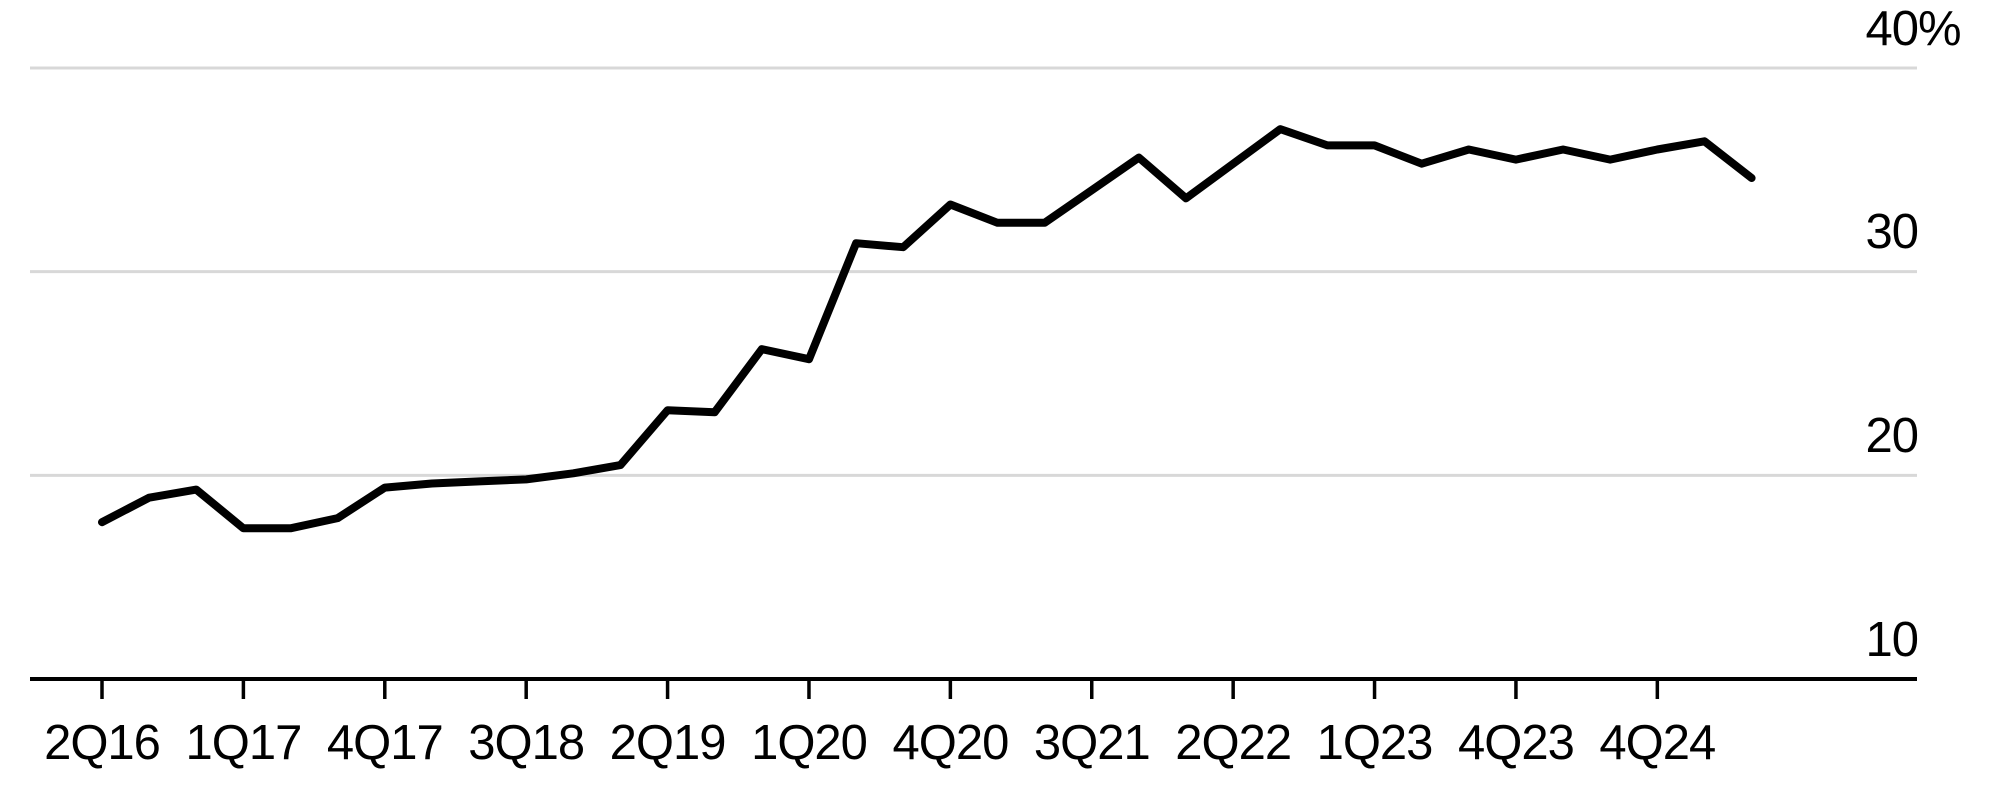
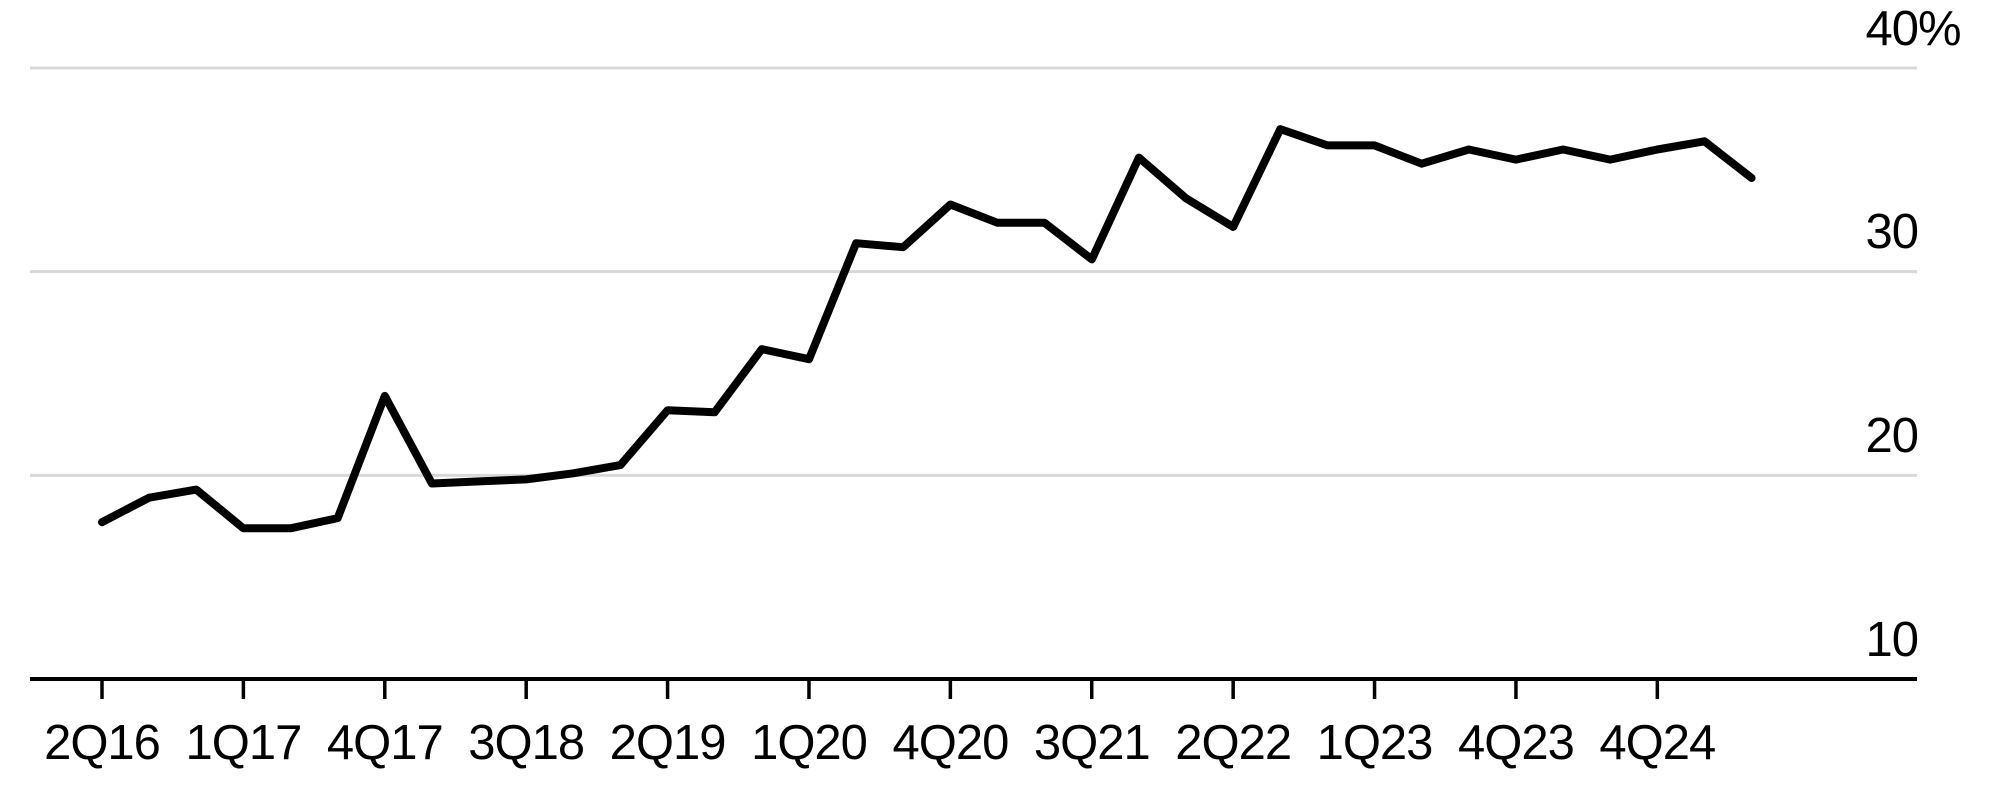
4Q17: 19.4 -> 23.9
3Q21: 34.0 -> 30.6
2Q22: 35.3 -> 32.2
